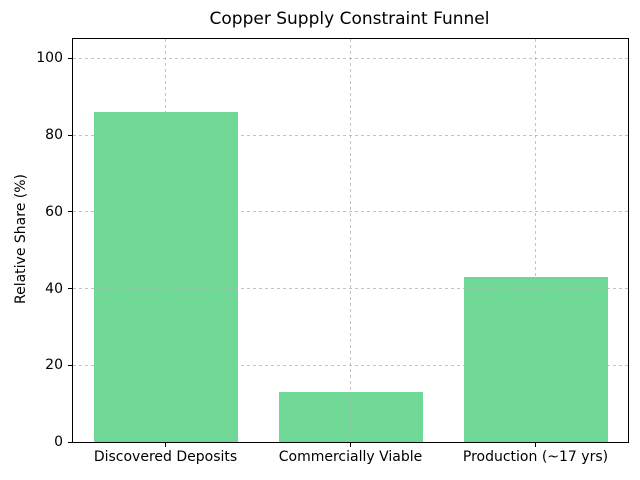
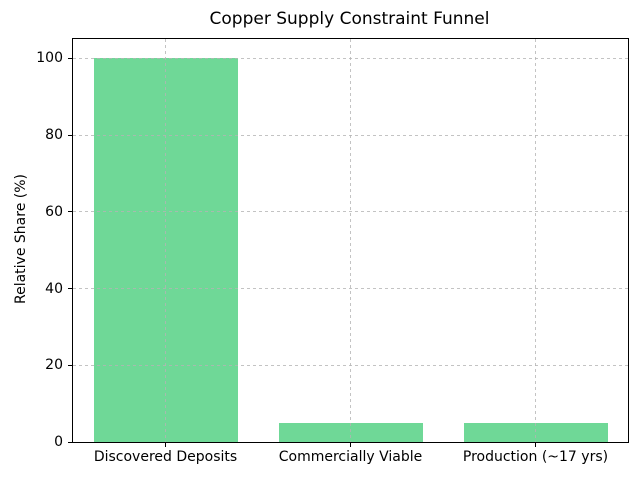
Discovered Deposits: 86 -> 100
Commercially Viable: 13 -> 5
Production (~17 yrs): 43 -> 5
